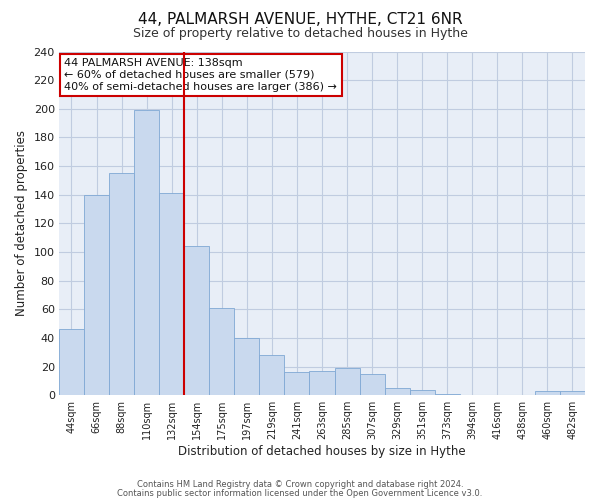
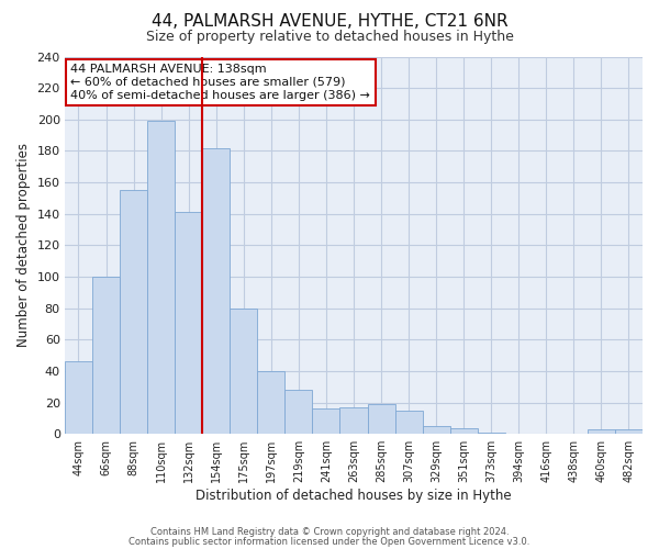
66sqm: 140 -> 100
154sqm: 104 -> 182
175sqm: 61 -> 80
